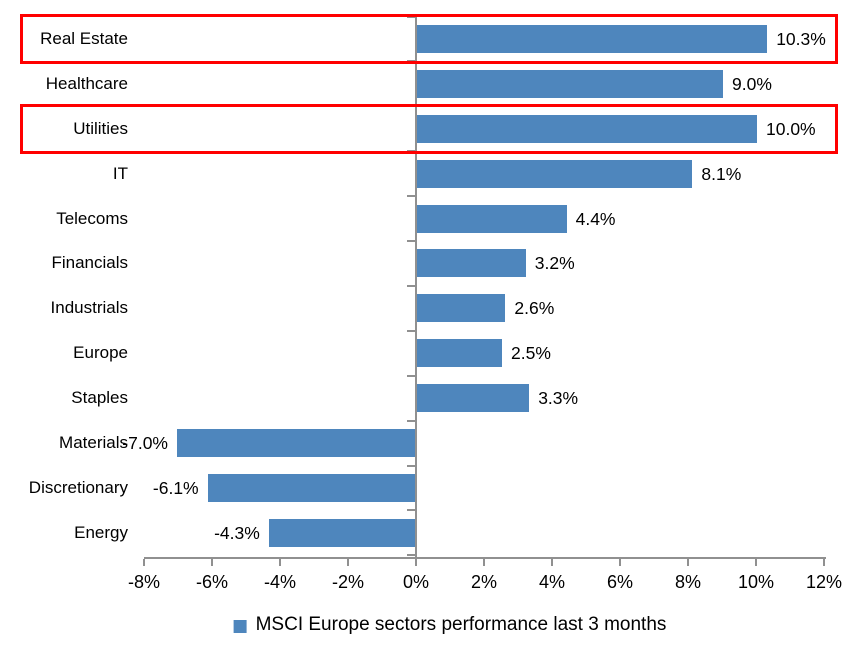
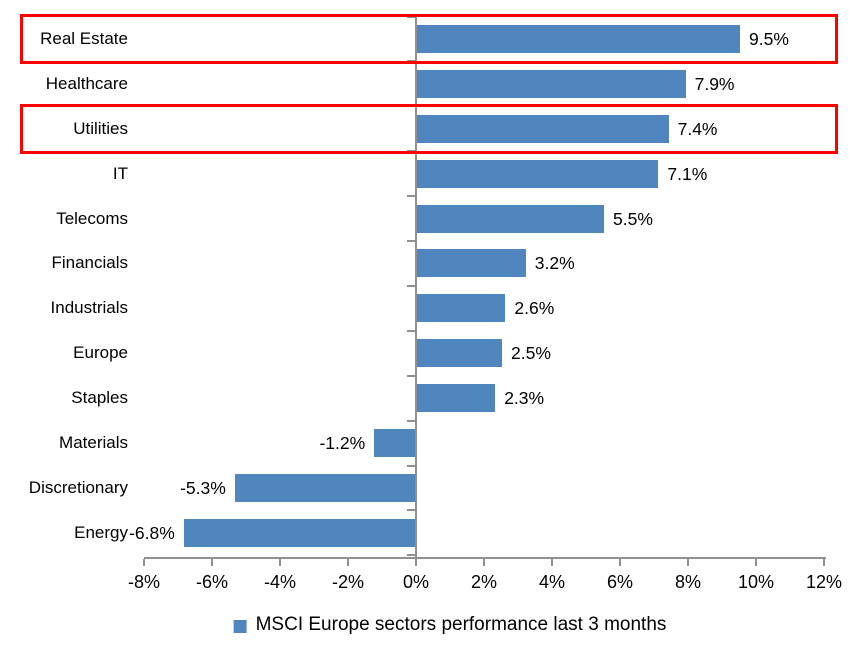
Real Estate: 10.3% -> 9.5%
Healthcare: 9.0% -> 7.9%
Utilities: 10.0% -> 7.4%
IT: 8.1% -> 7.1%
Telecoms: 4.4% -> 5.5%
Staples: 3.3% -> 2.3%
Materials: -7.0% -> -1.2%
Discretionary: -6.1% -> -5.3%
Energy: -4.3% -> -6.8%
